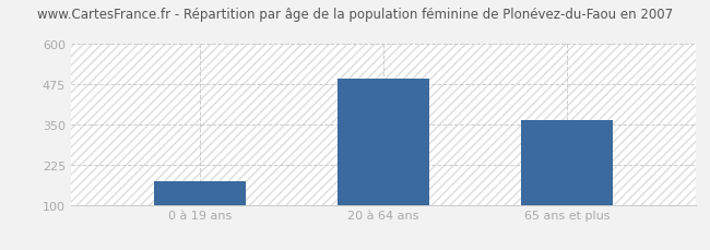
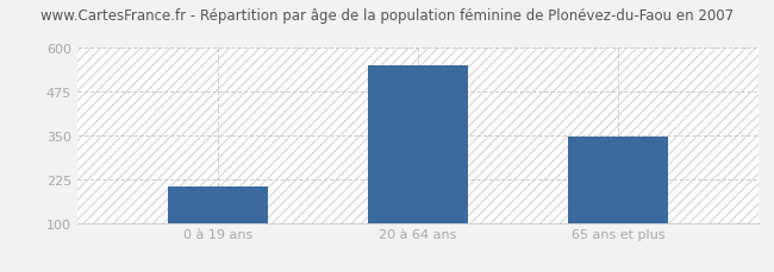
0 à 19 ans: 175 -> 205
20 à 64 ans: 493 -> 550
65 ans et plus: 362 -> 345
